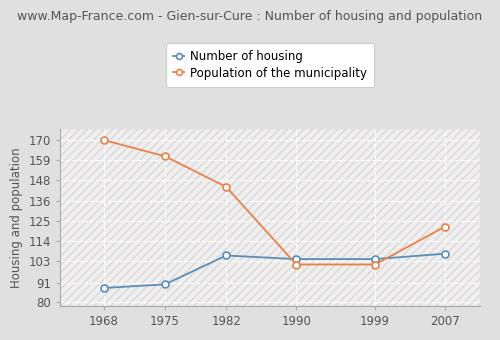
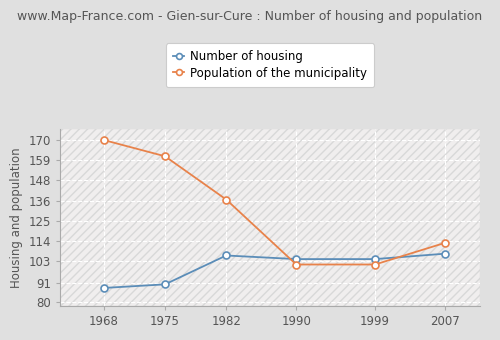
Population of the municipality/1982: 144 -> 137
Population of the municipality/2007: 122 -> 113
